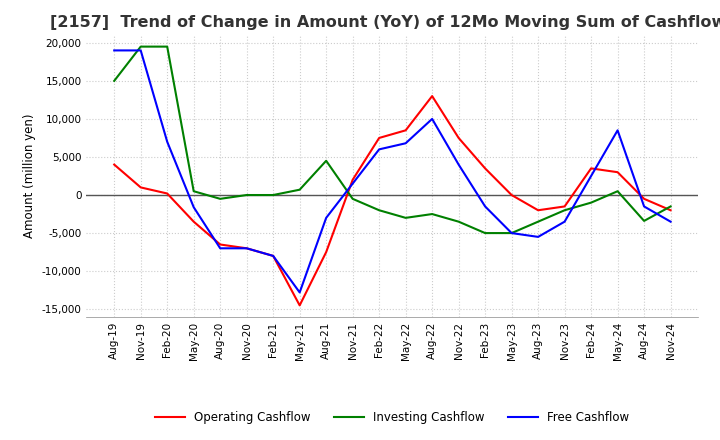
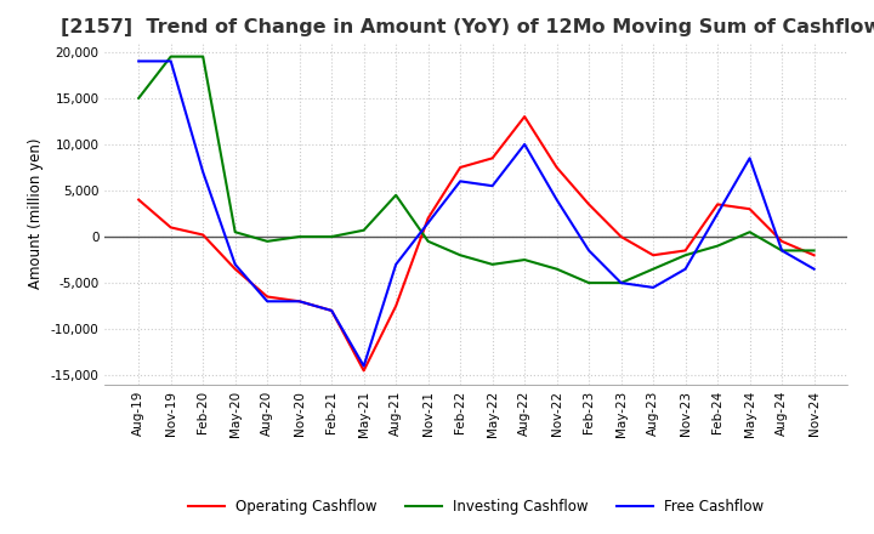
Free Cashflow/May-20: -1,600 -> -3,000
Free Cashflow/May-21: -12,800 -> -14,000
Free Cashflow/May-22: 6,800 -> 5,500
Investing Cashflow/Aug-24: -3,400 -> -1,500
